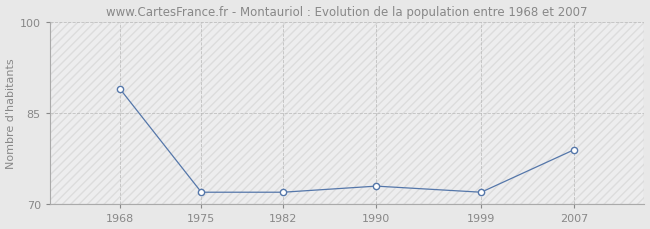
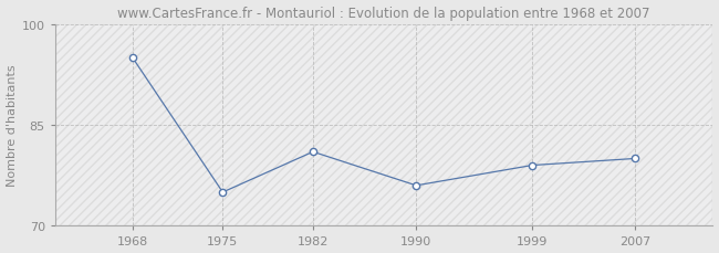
1968: 89 -> 95
1975: 72 -> 75
1982: 72 -> 81
1990: 73 -> 76
1999: 72 -> 79
2007: 79 -> 80
